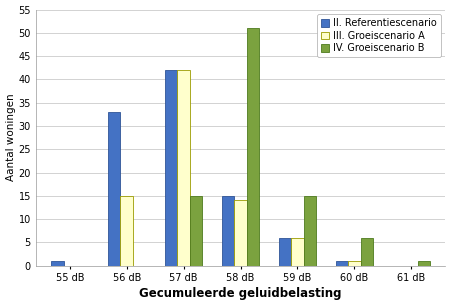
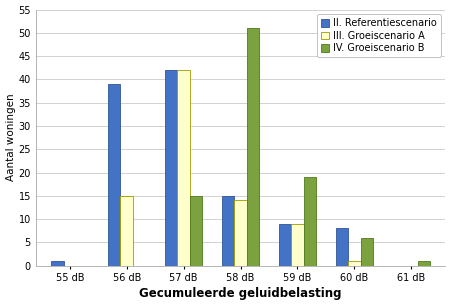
II. Referentiescenario/56 dB: 33 -> 39
II. Referentiescenario/59 dB: 6 -> 9
III. Groeiscenario A/59 dB: 6 -> 9
IV. Groeiscenario B/59 dB: 15 -> 19
II. Referentiescenario/60 dB: 1 -> 8
